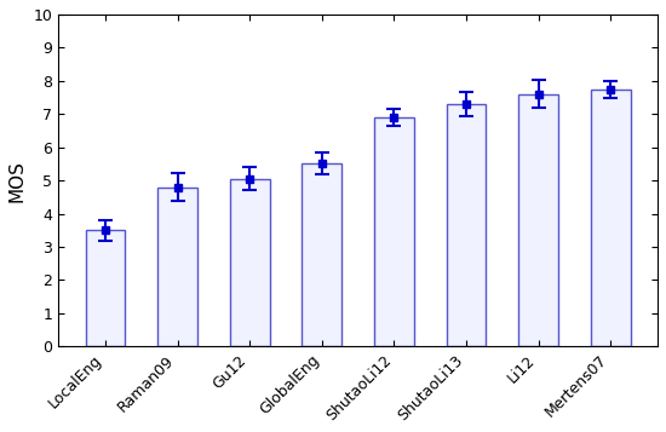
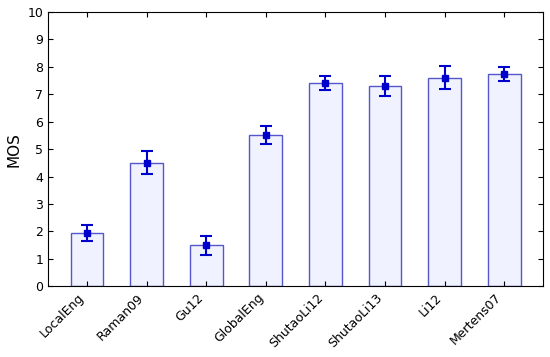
LocalEng: 3.50 -> 1.95
Raman09: 4.80 -> 4.50
Gu12: 5.05 -> 1.50
ShutaoLi12: 6.90 -> 7.40
